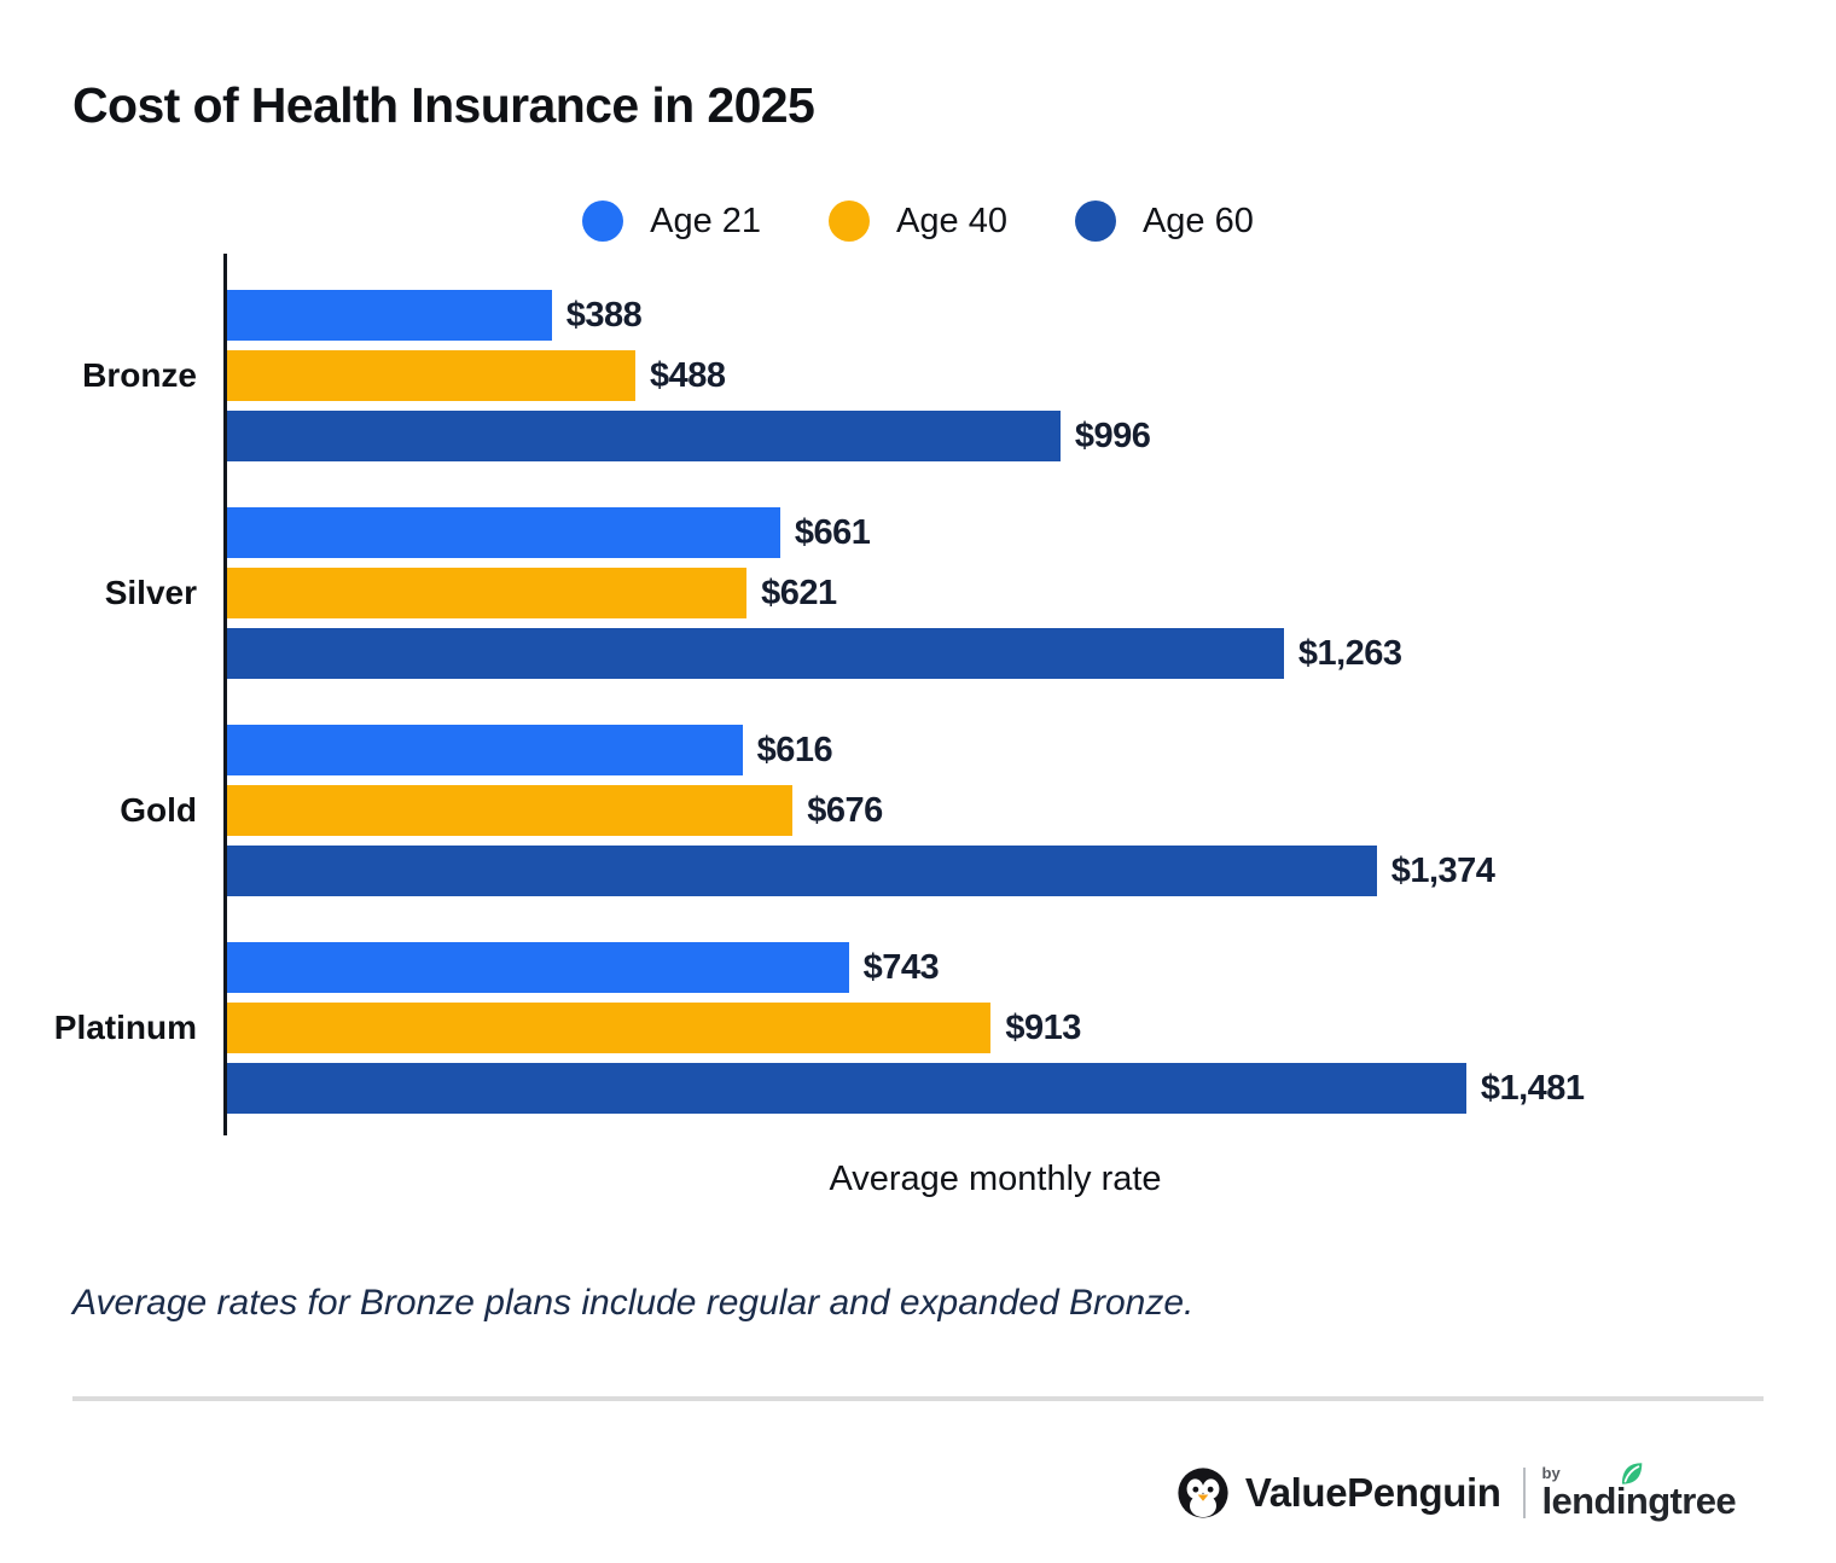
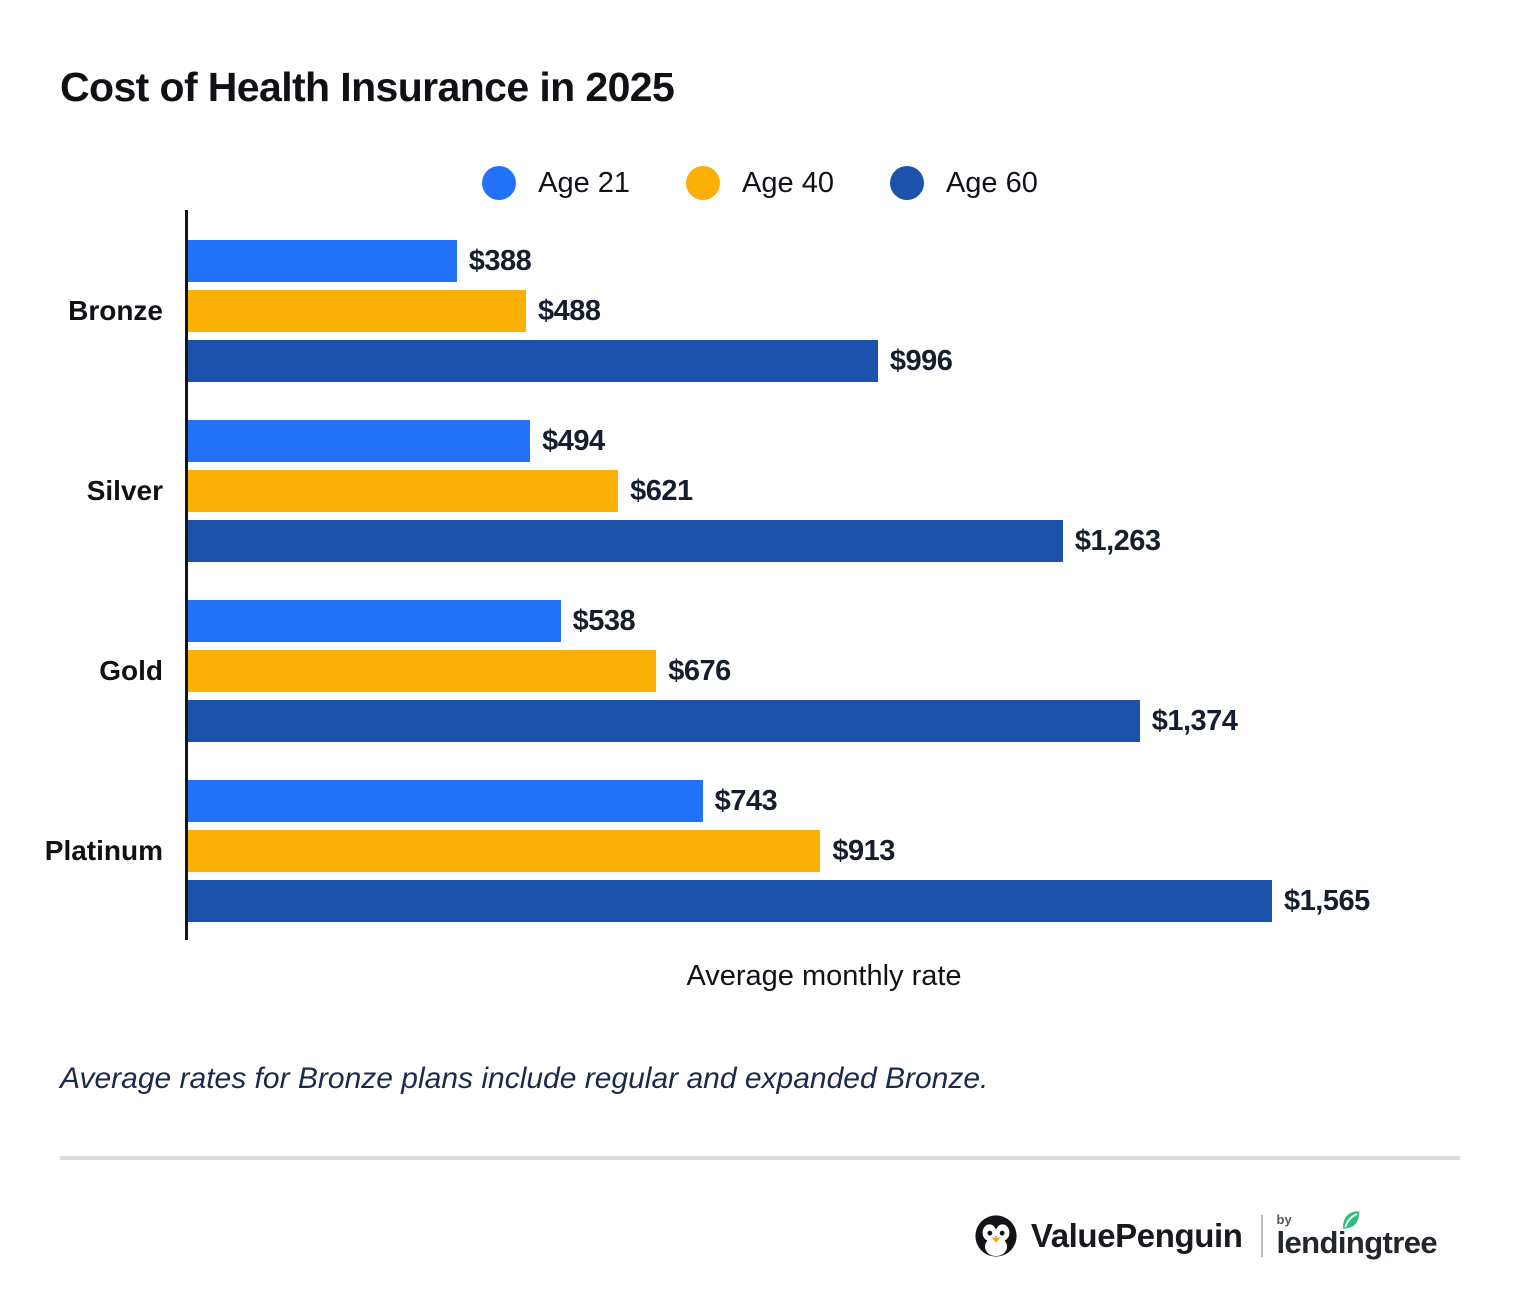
Age 21/Silver: $661 -> $494
Age 21/Gold: $616 -> $538
Age 60/Platinum: $1,481 -> $1,565
